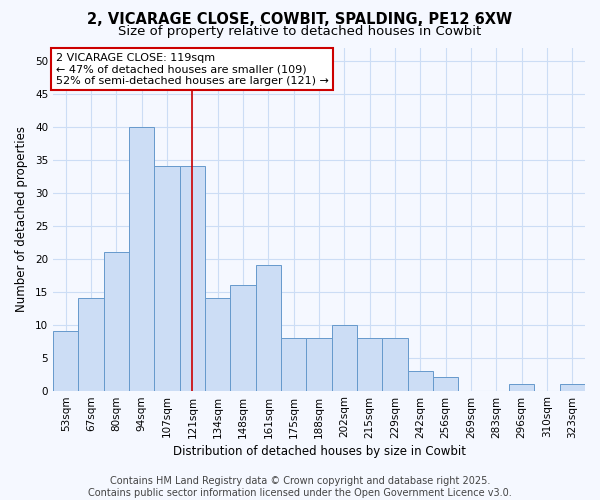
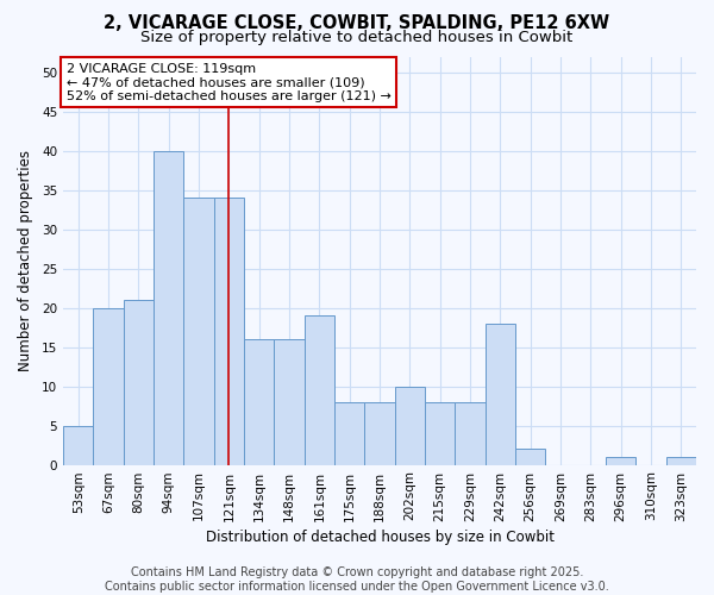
53sqm: 9 -> 5
67sqm: 14 -> 20
134sqm: 14 -> 16
242sqm: 3 -> 18
